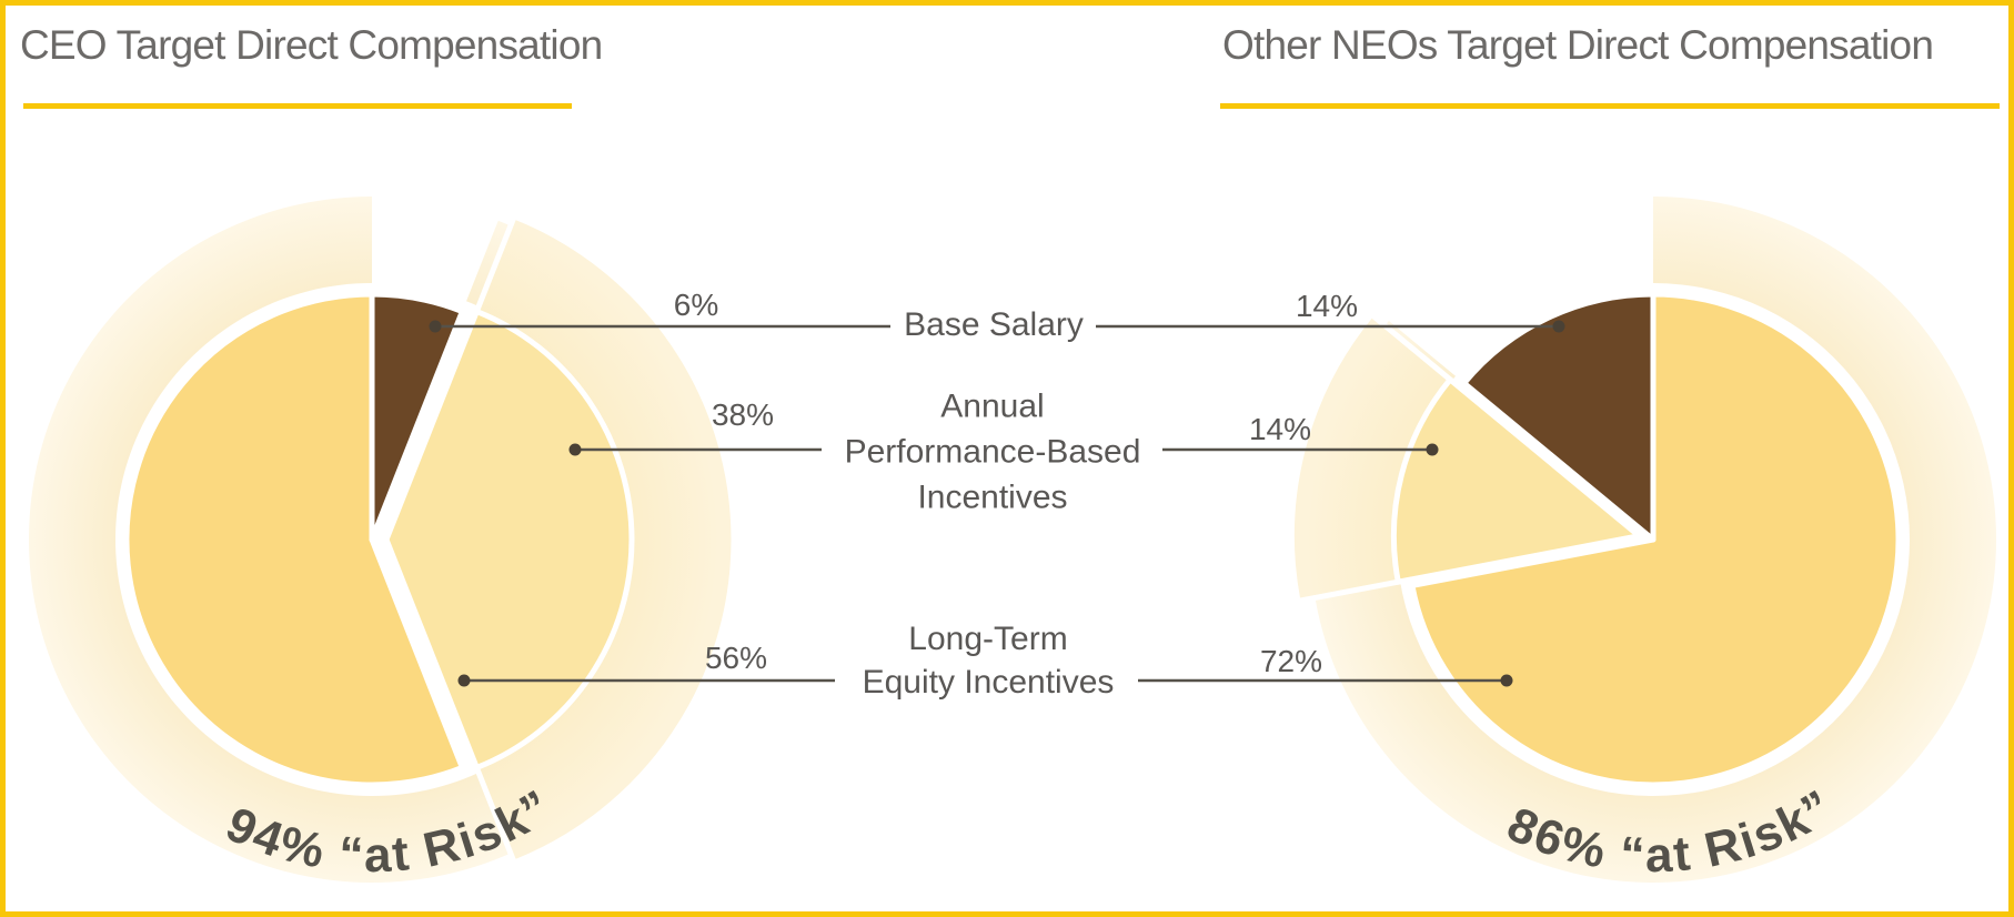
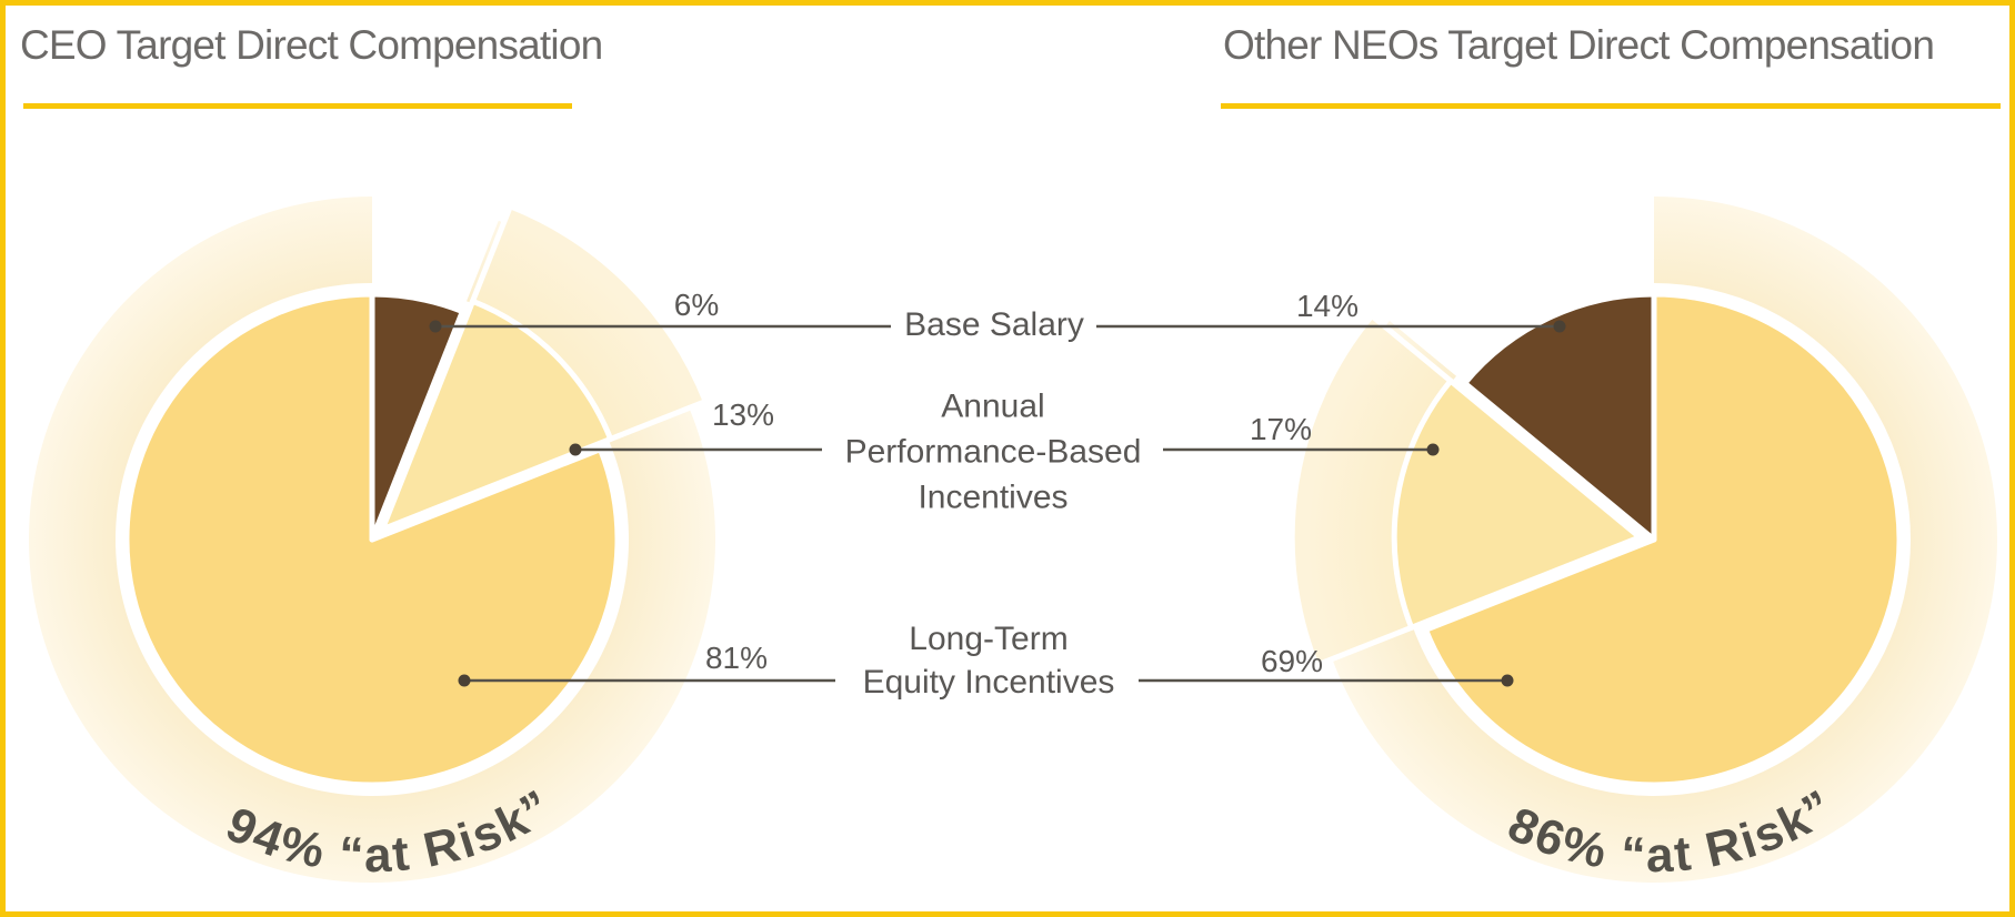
CEO Target Direct Compensation/Annual Performance-Based Incentives: 38% -> 13%
CEO Target Direct Compensation/Long-Term Equity Incentives: 56% -> 81%
Other NEOs Target Direct Compensation/Annual Performance-Based Incentives: 14% -> 17%
Other NEOs Target Direct Compensation/Long-Term Equity Incentives: 72% -> 69%
